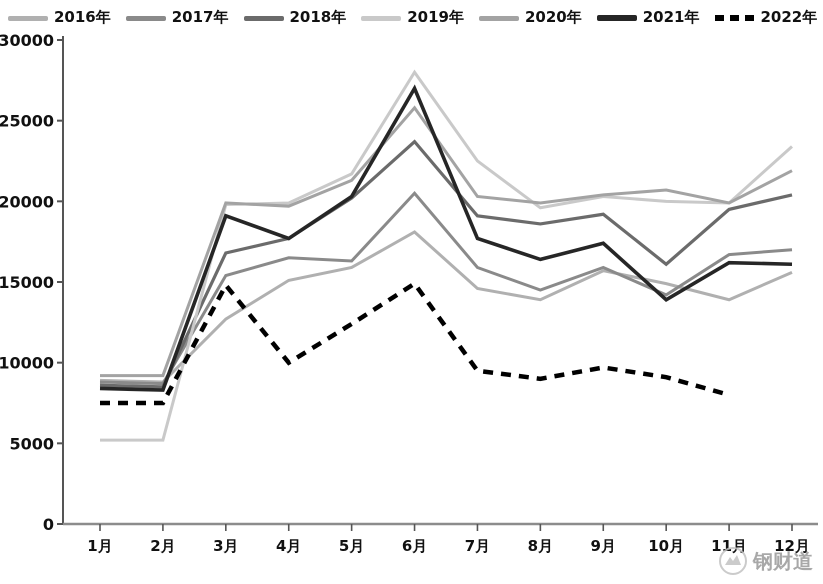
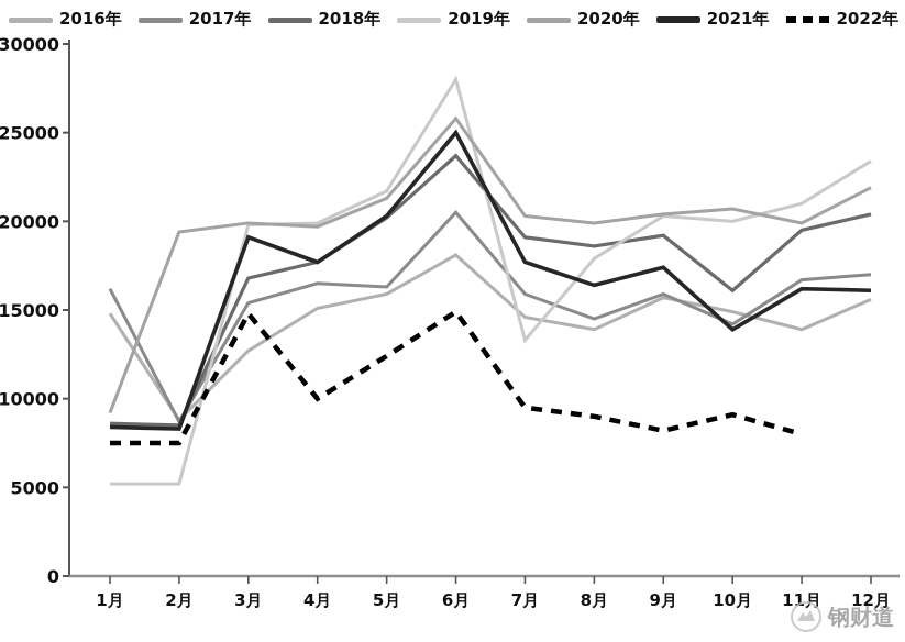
2016年/1月: 8900 -> 14800
2017年/1月: 8800 -> 16200
2020年/2月: 9200 -> 19400
2021年/6月: 27000 -> 25000
2019年/7月: 22500 -> 13300
2019年/8月: 19600 -> 17900
2022年/9月: 9700 -> 8200
2019年/11月: 19900 -> 21000
